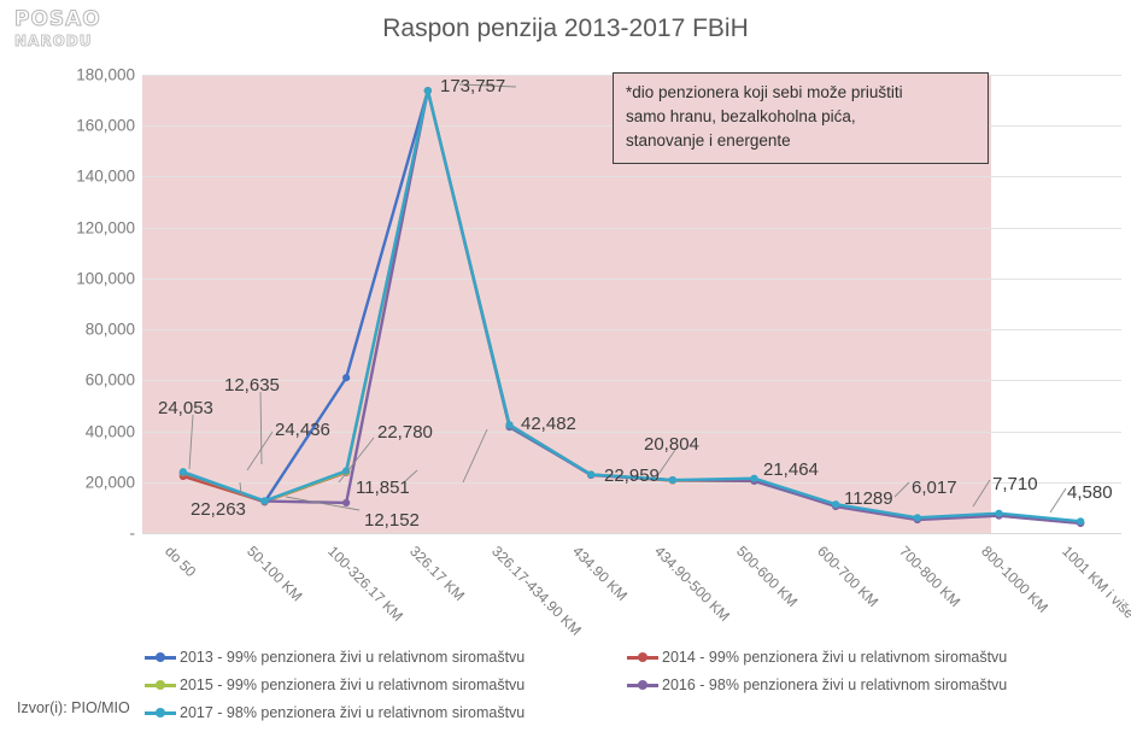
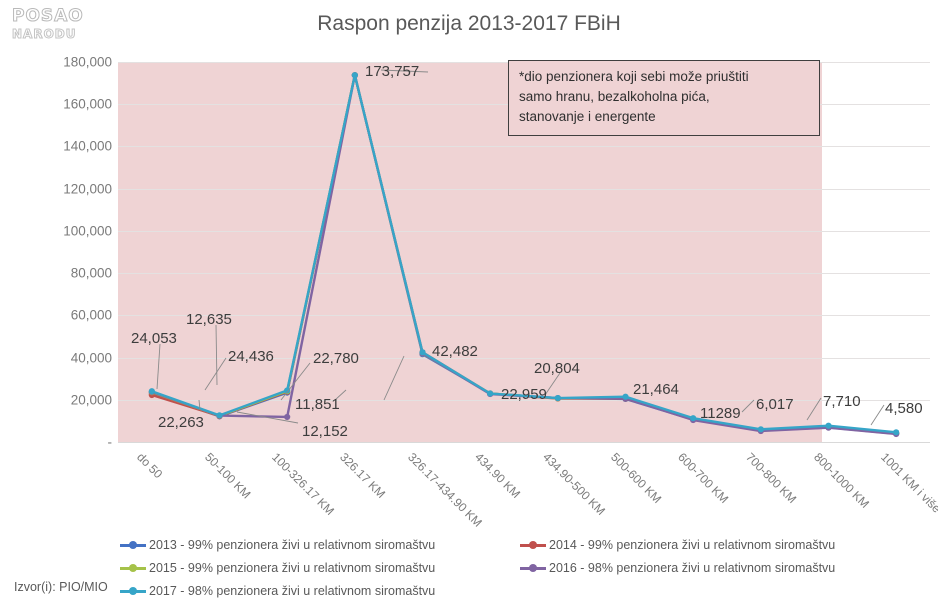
2013 - 99% penzionera živi u relativnom siromaštvu/100-326.17 KM: 61000 -> 23000
